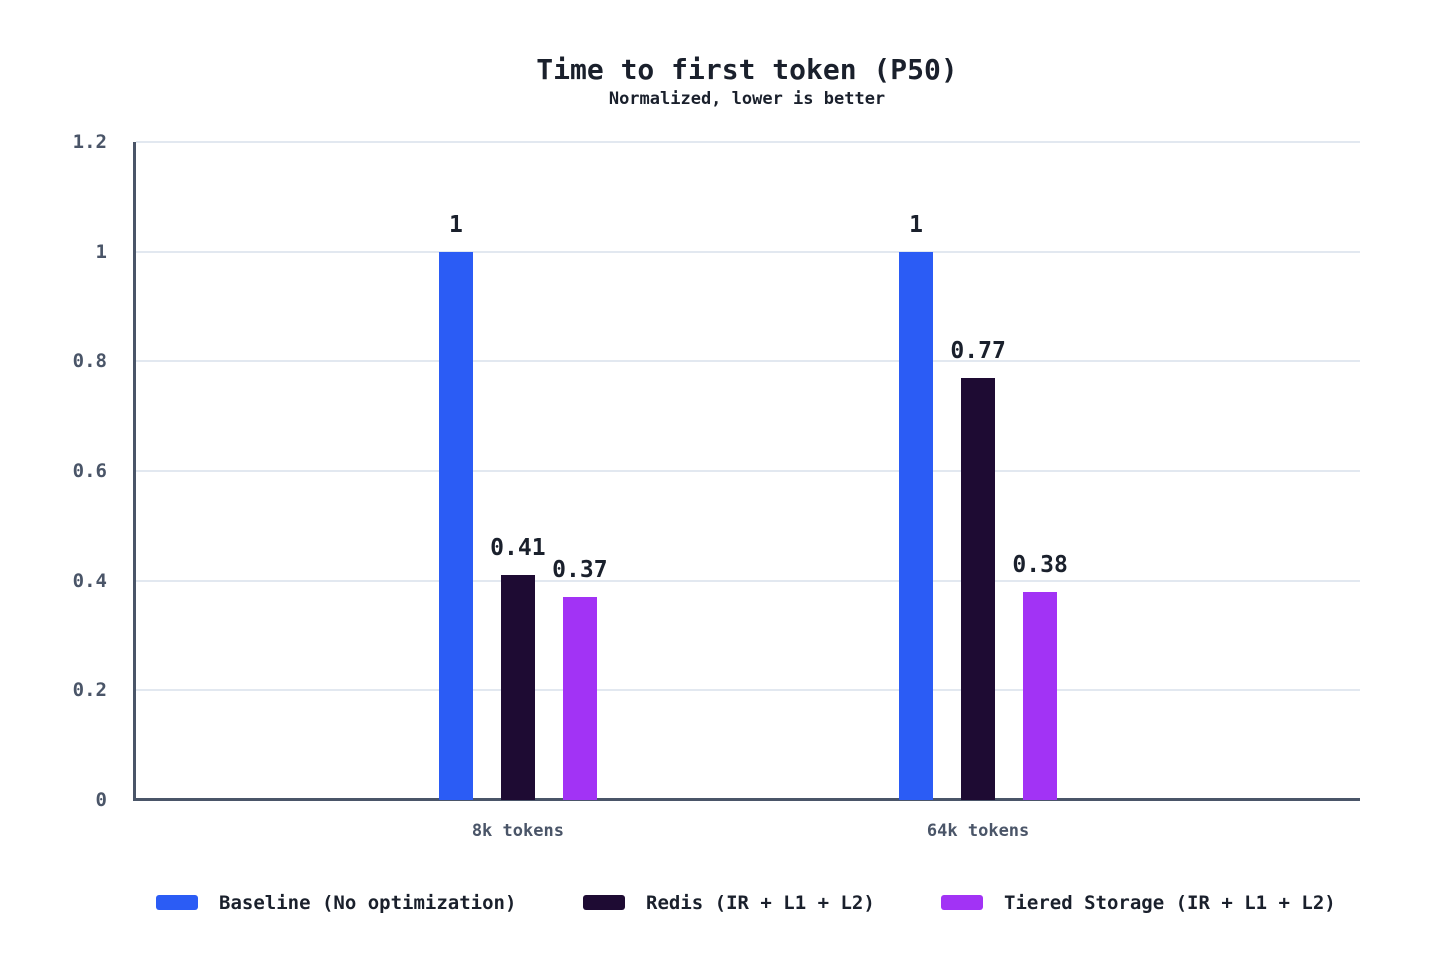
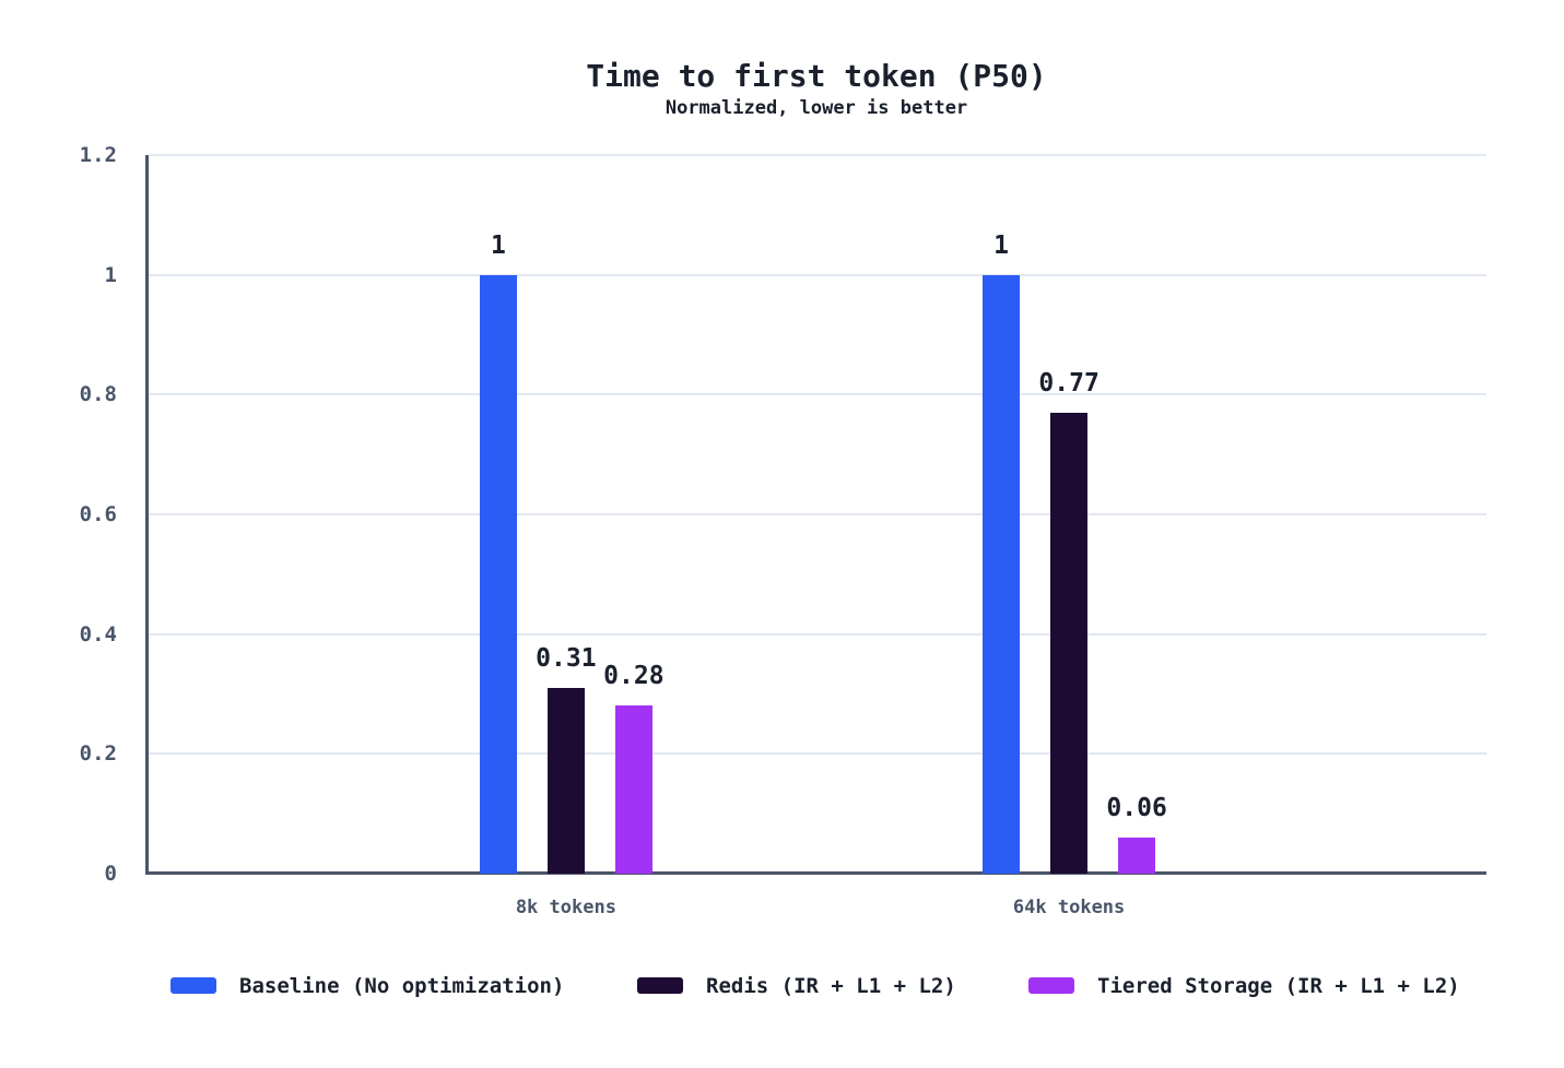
Redis (IR + L1 + L2)/8k tokens: 0.41 -> 0.31
Tiered Storage (IR + L1 + L2)/8k tokens: 0.37 -> 0.28
Tiered Storage (IR + L1 + L2)/64k tokens: 0.38 -> 0.06
